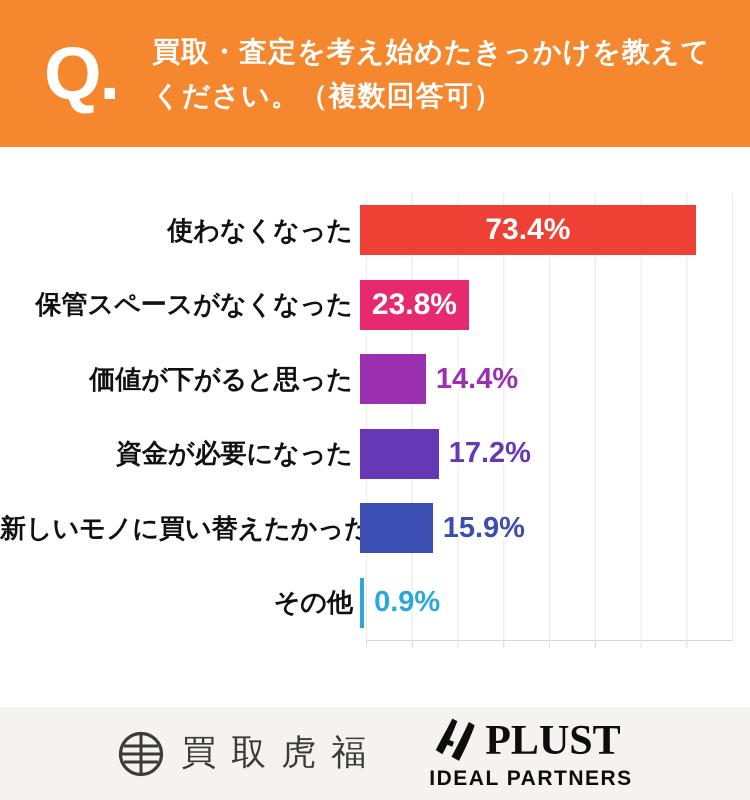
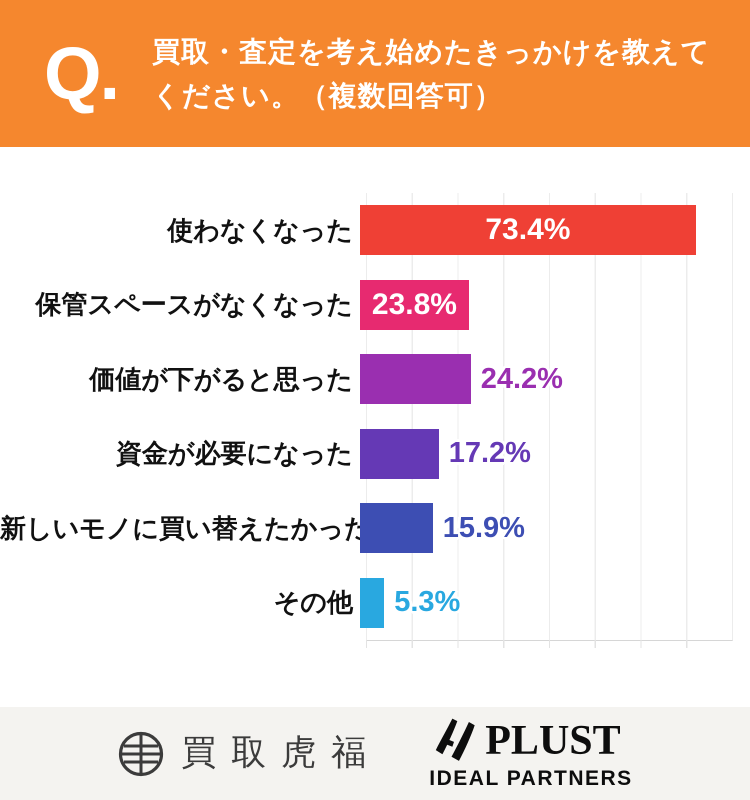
価値が下がると思った: 14.4% -> 24.2%
その他: 0.9% -> 5.3%
